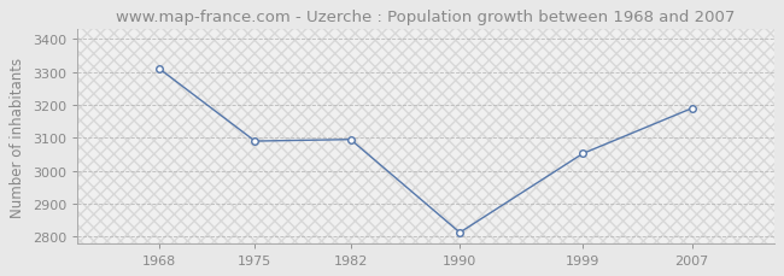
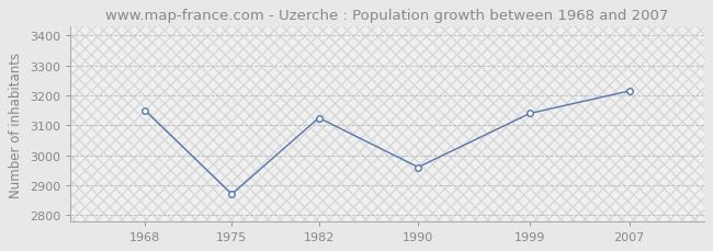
1968: 3310 -> 3150
1975: 3090 -> 2870
1982: 3095 -> 3125
1990: 2812 -> 2960
1999: 3052 -> 3140
2007: 3190 -> 3215
